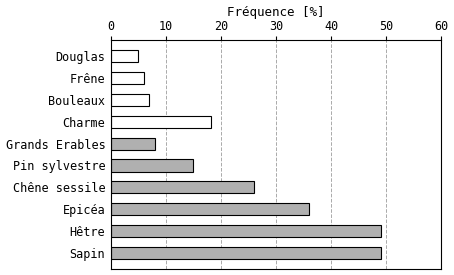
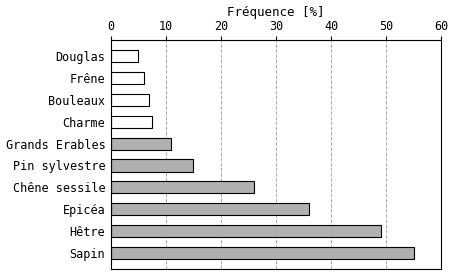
Charme: 18.2 -> 7.5
Grands Erables: 8.0 -> 11.0
Sapin: 49.0 -> 55.0
